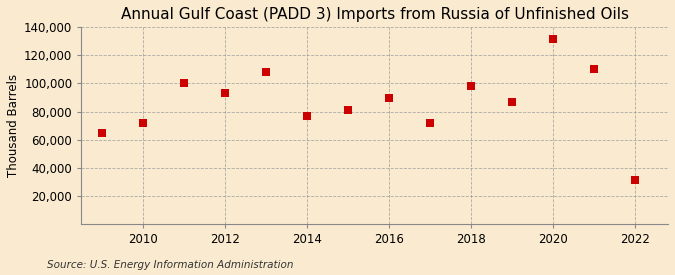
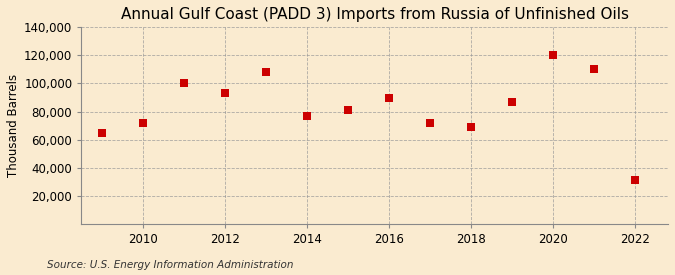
2018: 98,000 -> 69,000
2020: 132,000 -> 120,000
